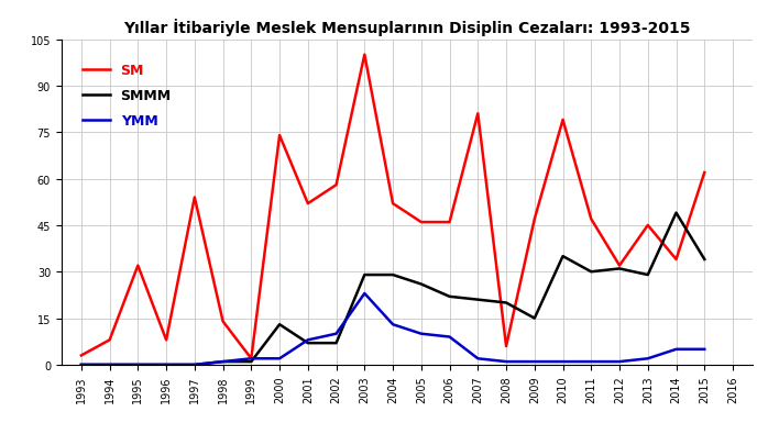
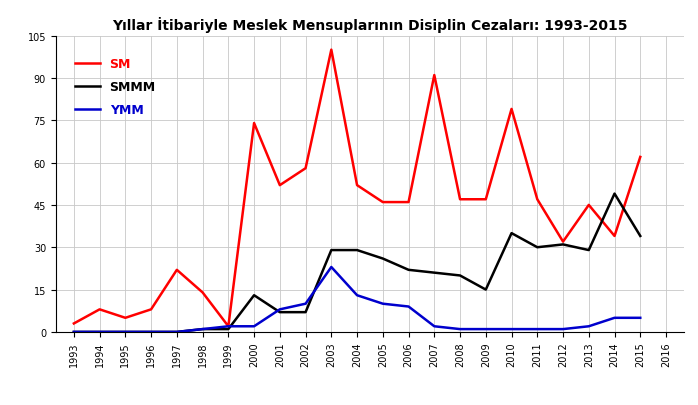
SM/1995: 32 -> 5
SM/1997: 54 -> 22
SM/2007: 81 -> 91
SM/2008: 6 -> 47
